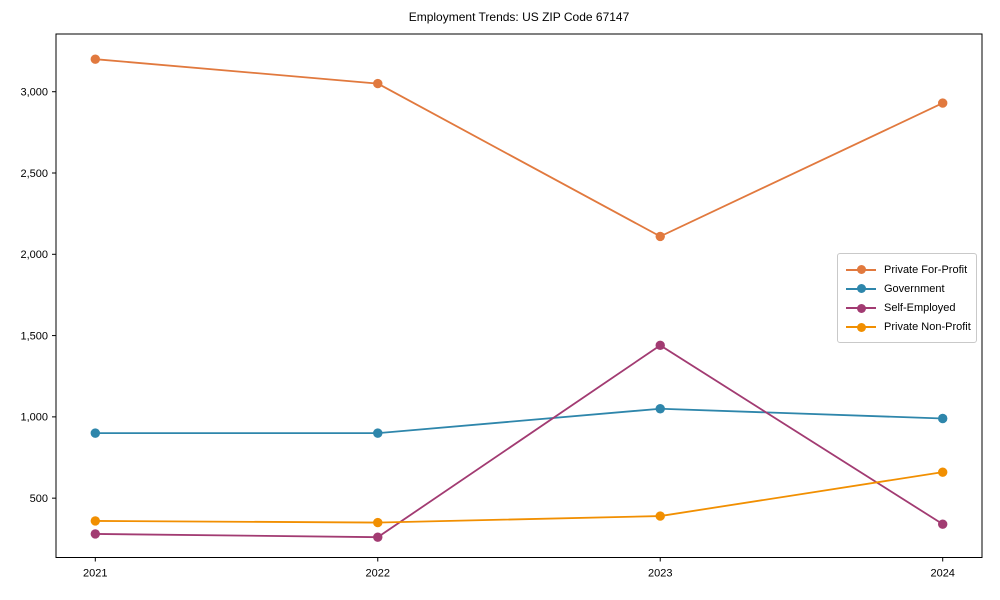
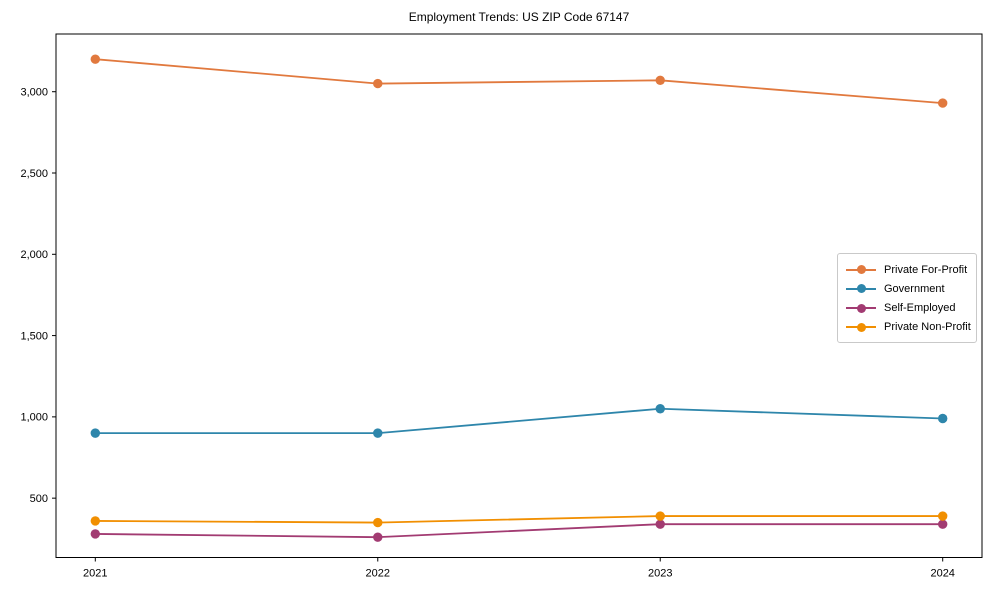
Private For-Profit/2023: 2110 -> 3070
Self-Employed/2023: 1440 -> 340
Private Non-Profit/2024: 660 -> 390
